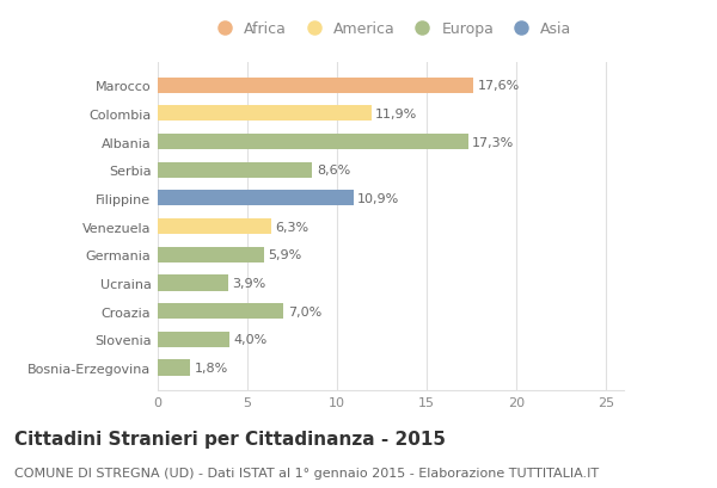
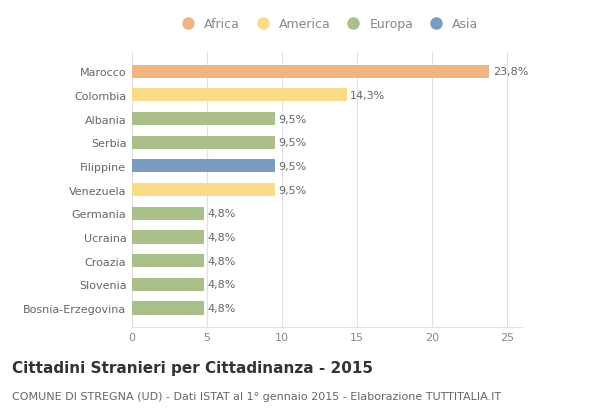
Marocco: 17,6% -> 23,8%
Colombia: 11,9% -> 14,3%
Albania: 17,3% -> 9,5%
Serbia: 8,6% -> 9,5%
Filippine: 10,9% -> 9,5%
Venezuela: 6,3% -> 9,5%
Germania: 5,9% -> 4,8%
Ucraina: 3,9% -> 4,8%
Croazia: 7,0% -> 4,8%
Slovenia: 4,0% -> 4,8%
Bosnia-Erzegovina: 1,8% -> 4,8%
